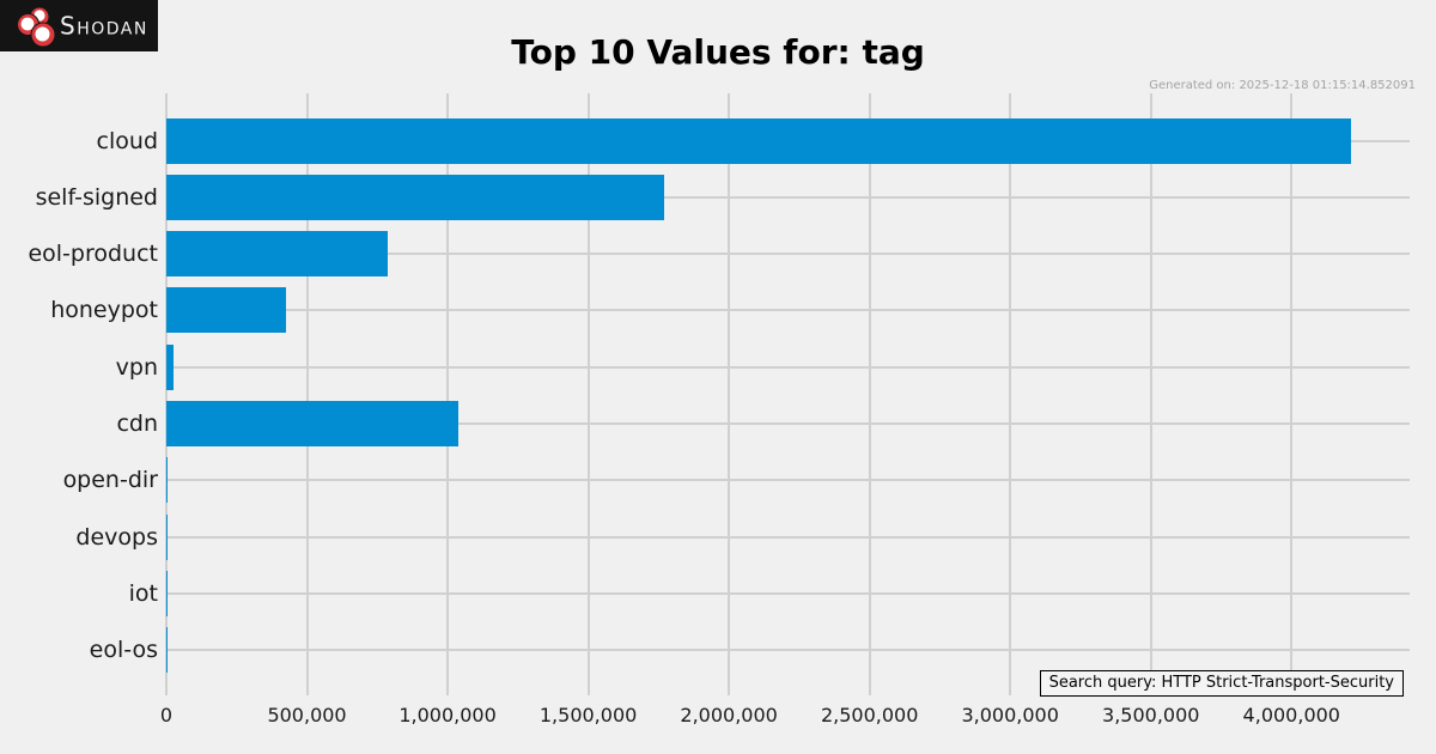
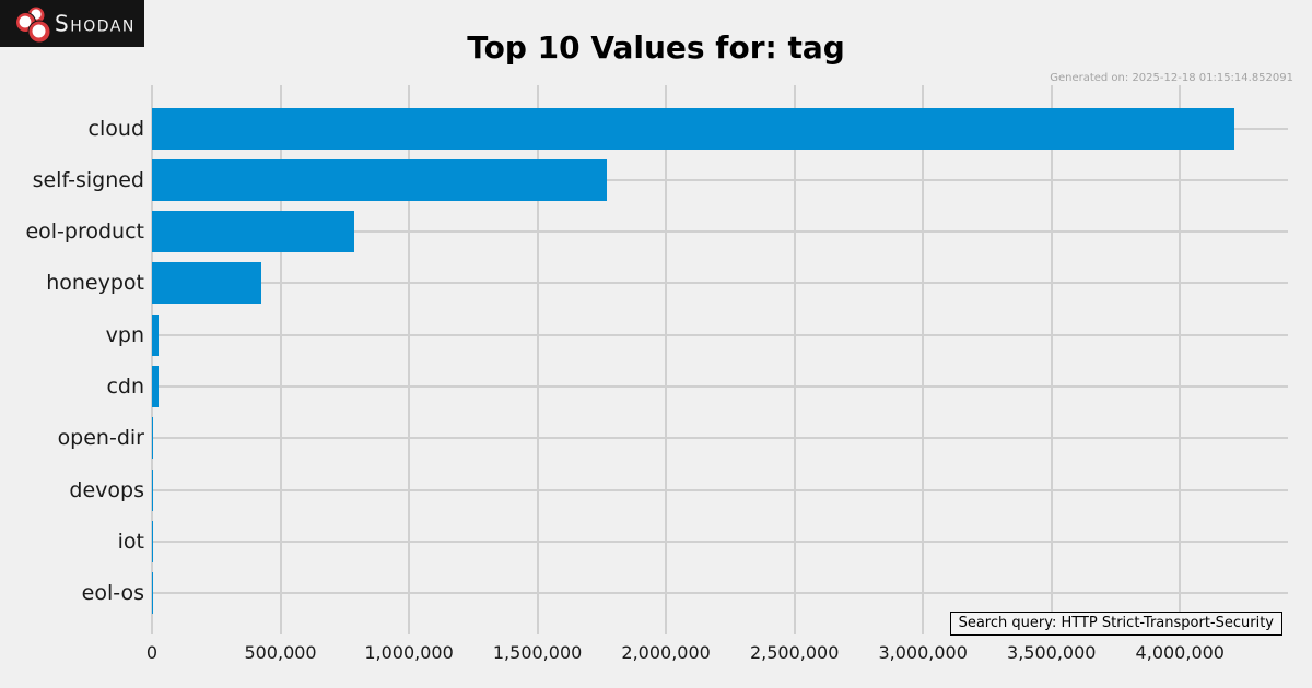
cdn: 1040000 -> 20000
